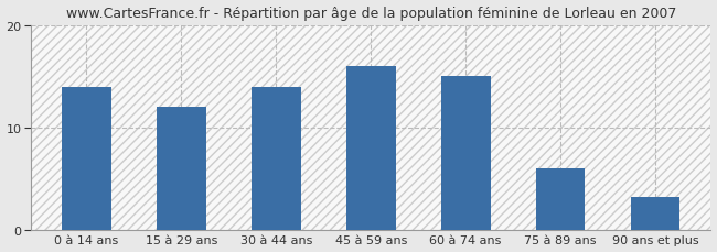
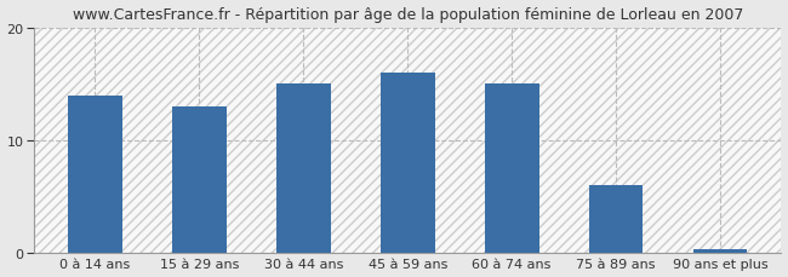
15 à 29 ans: 12.0 -> 13.0
30 à 44 ans: 14.0 -> 15.0
90 ans et plus: 3.2 -> 0.3
